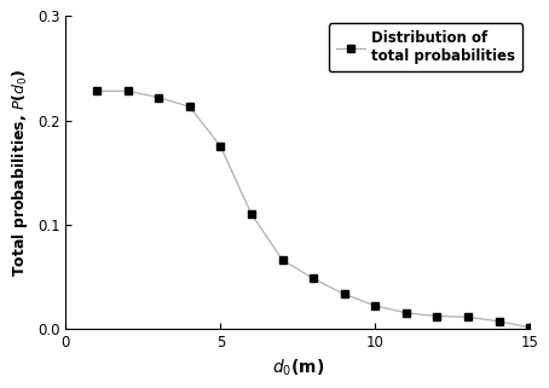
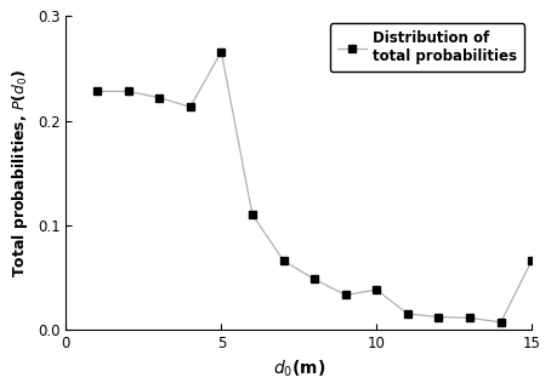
5: 0.175 -> 0.266
10: 0.022 -> 0.038
15: 0.001 -> 0.066
